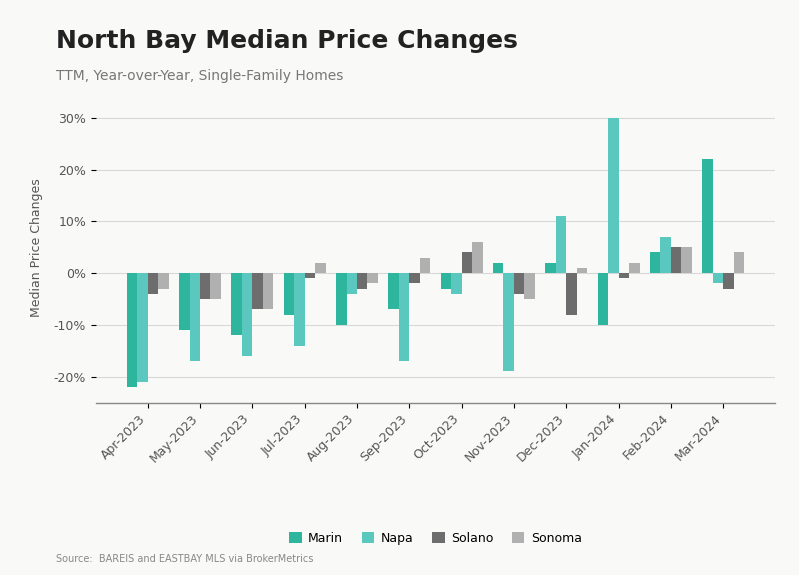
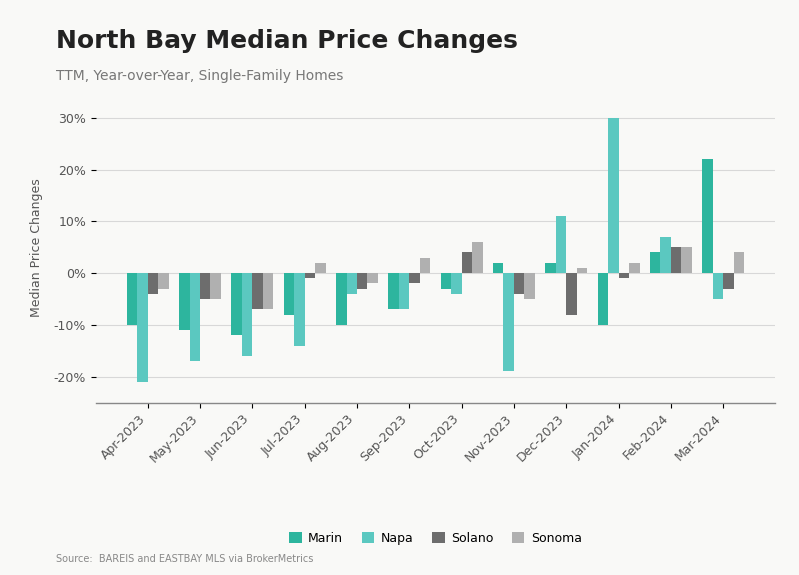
Marin/Apr-2023: -22% -> -10%
Napa/Sep-2023: -17% -> -7%
Napa/Mar-2024: -2% -> -5%
